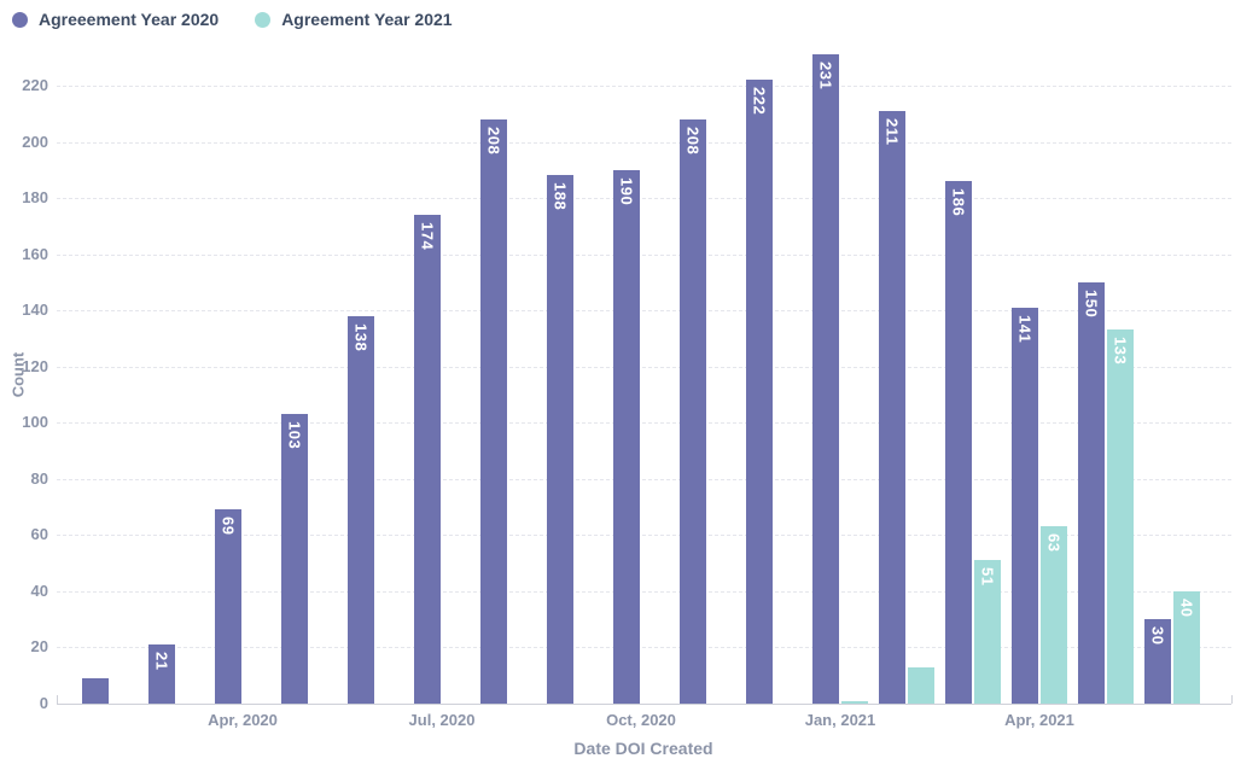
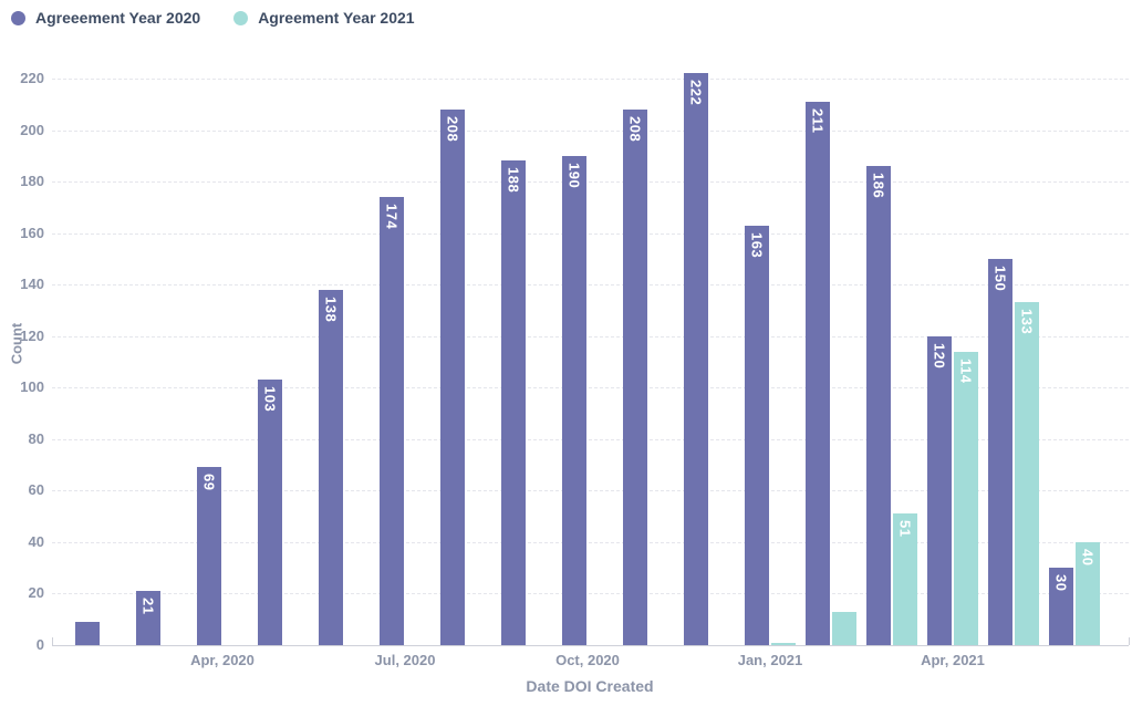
Agreeement Year 2020/Jan, 2021: 231 -> 163
Agreeement Year 2020/Apr, 2021: 141 -> 120
Agreement Year 2021/Apr, 2021: 63 -> 114
